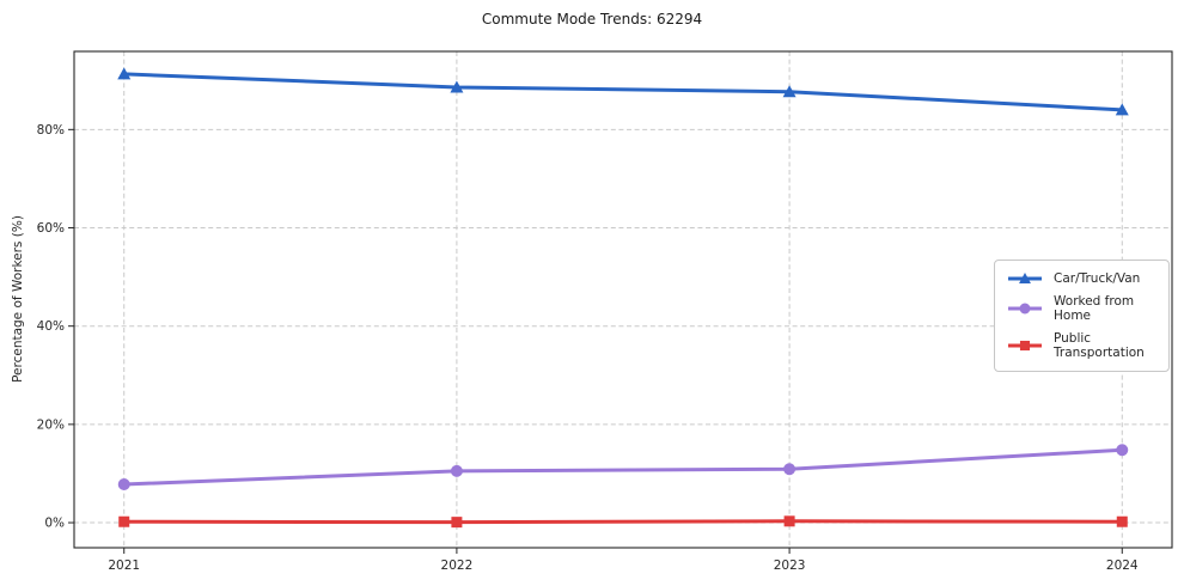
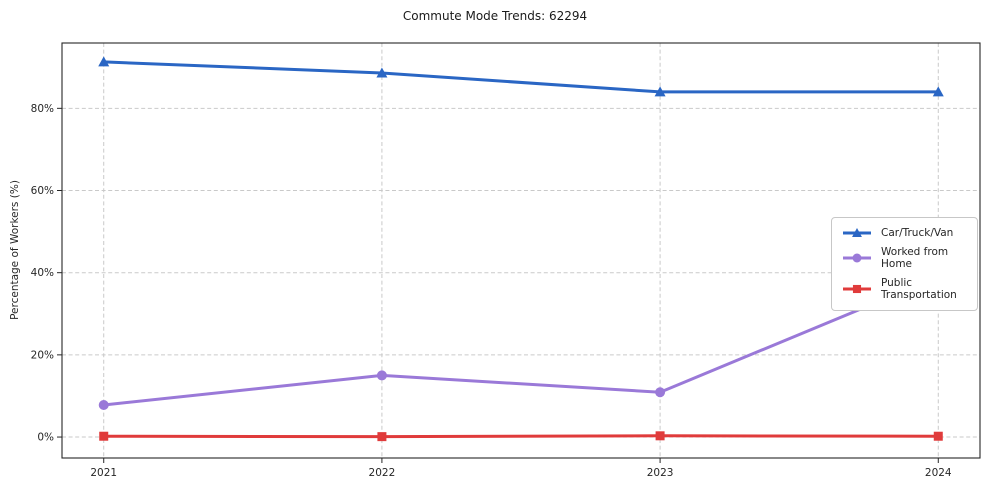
Worked from Home/2022: 10% -> 15%
Car/Truck/Van/2023: 88% -> 84%
Worked from Home/2024: 15% -> 39%
